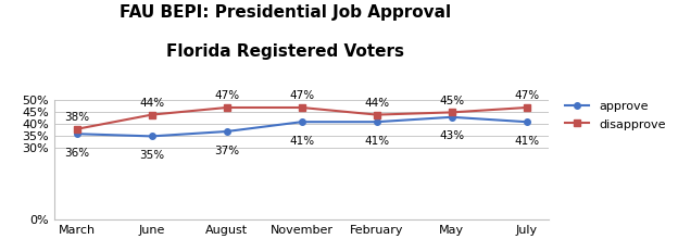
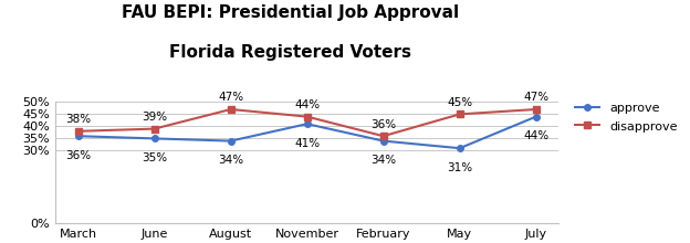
disapprove/June: 44% -> 39%
approve/August: 37% -> 34%
disapprove/November: 47% -> 44%
approve/February: 41% -> 34%
disapprove/February: 44% -> 36%
approve/May: 43% -> 31%
approve/July: 41% -> 44%
